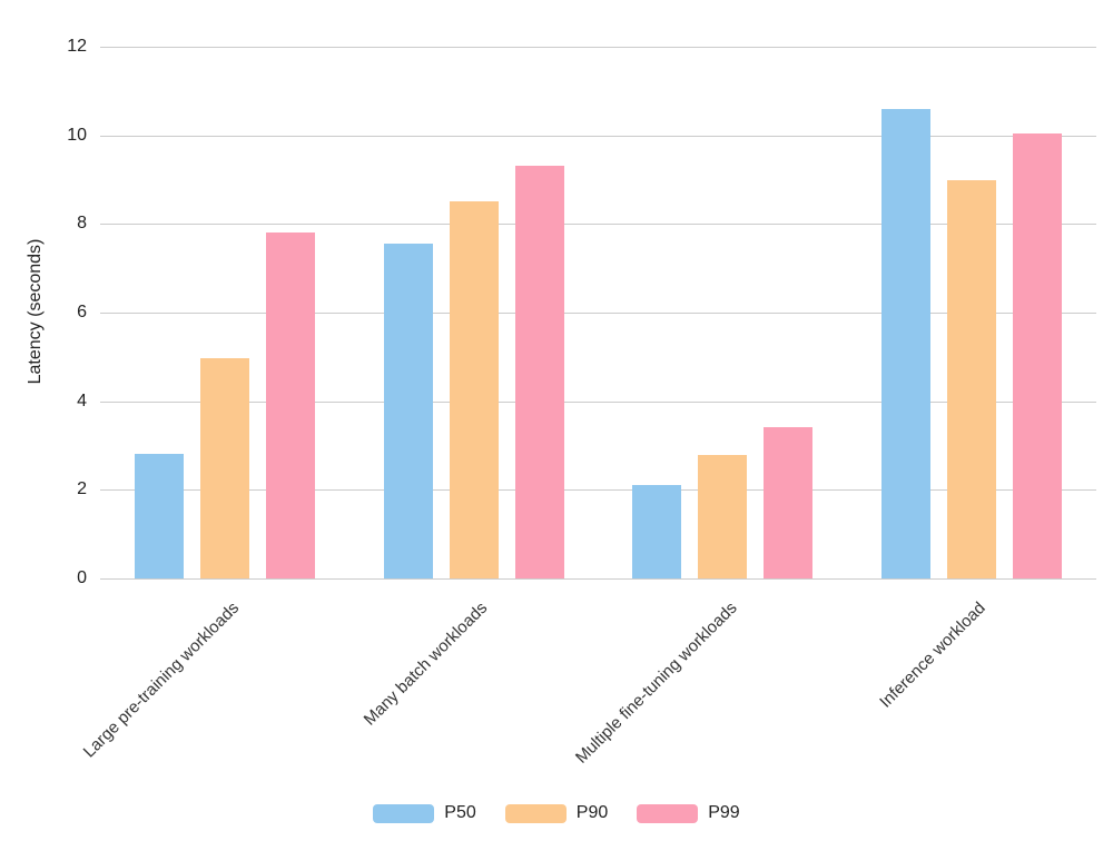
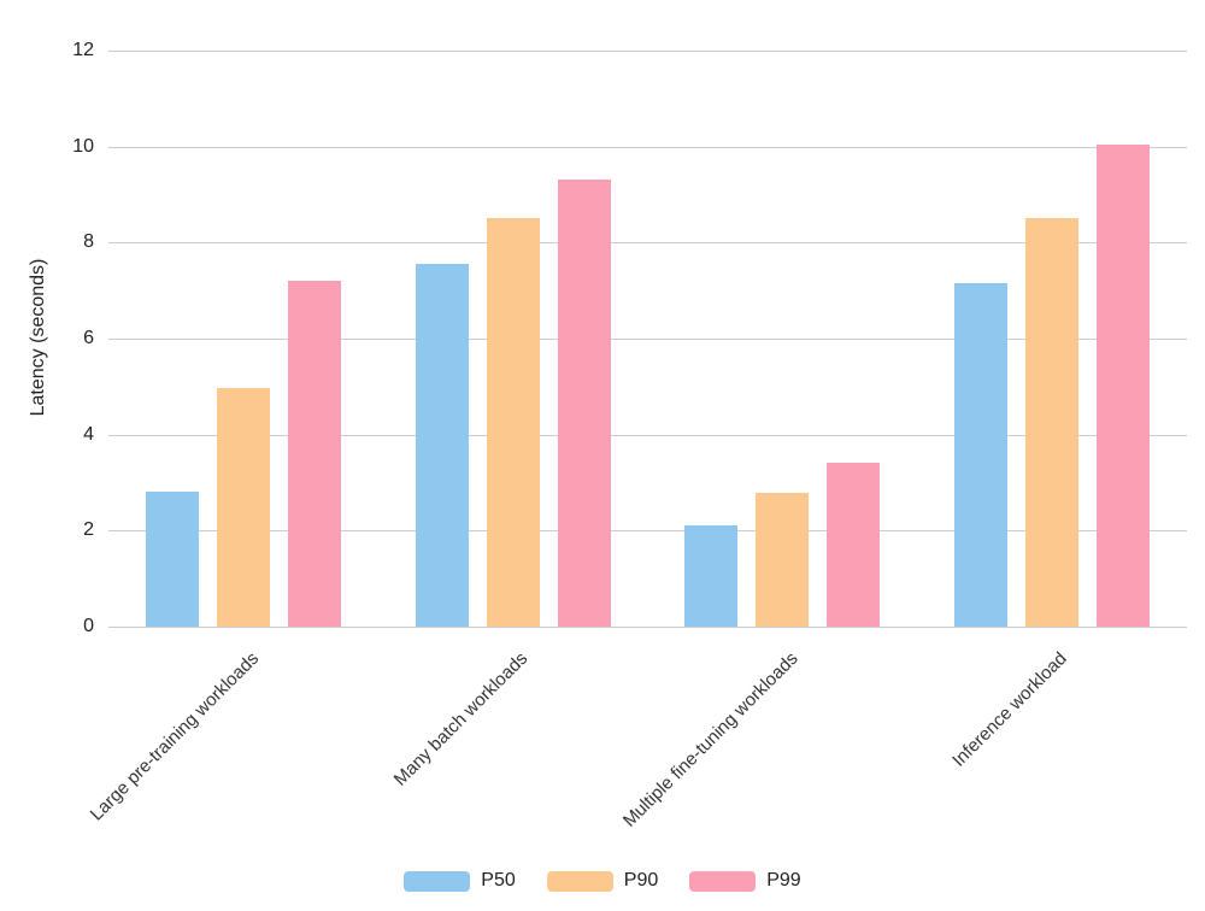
P99/Large pre-training workloads: 7.8 -> 7.2
P50/Inference workload: 10.6 -> 7.2
P90/Inference workload: 9.0 -> 8.5
